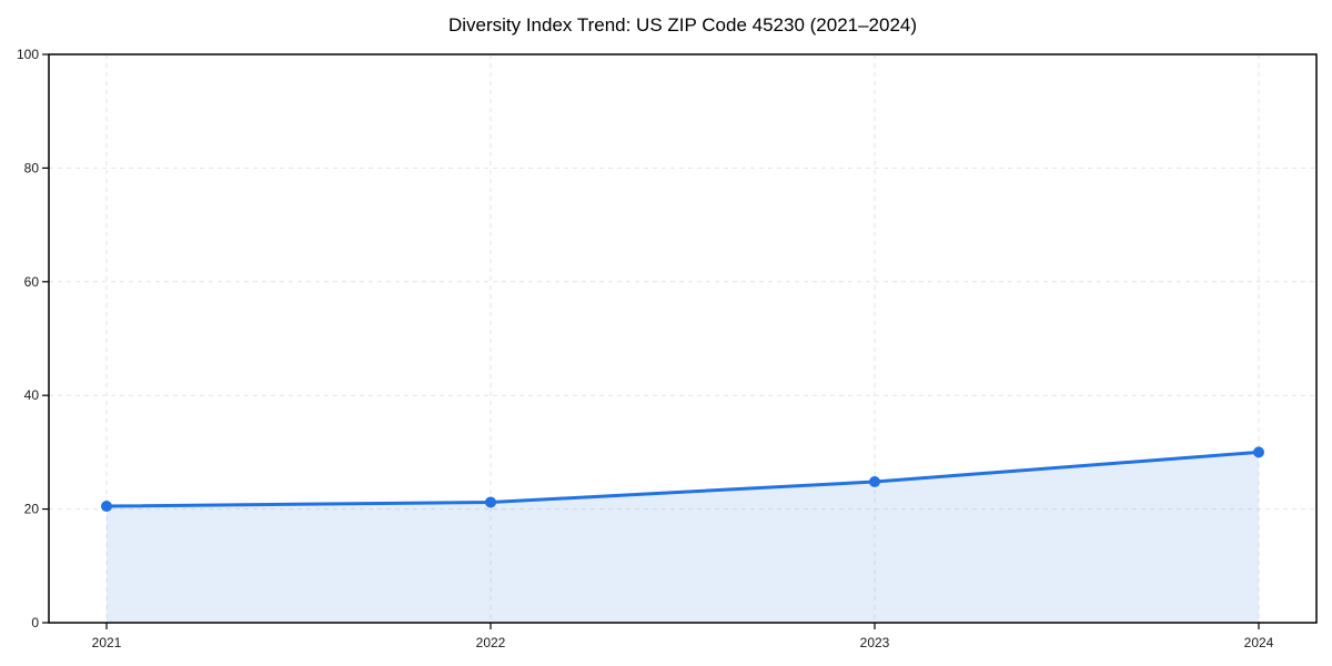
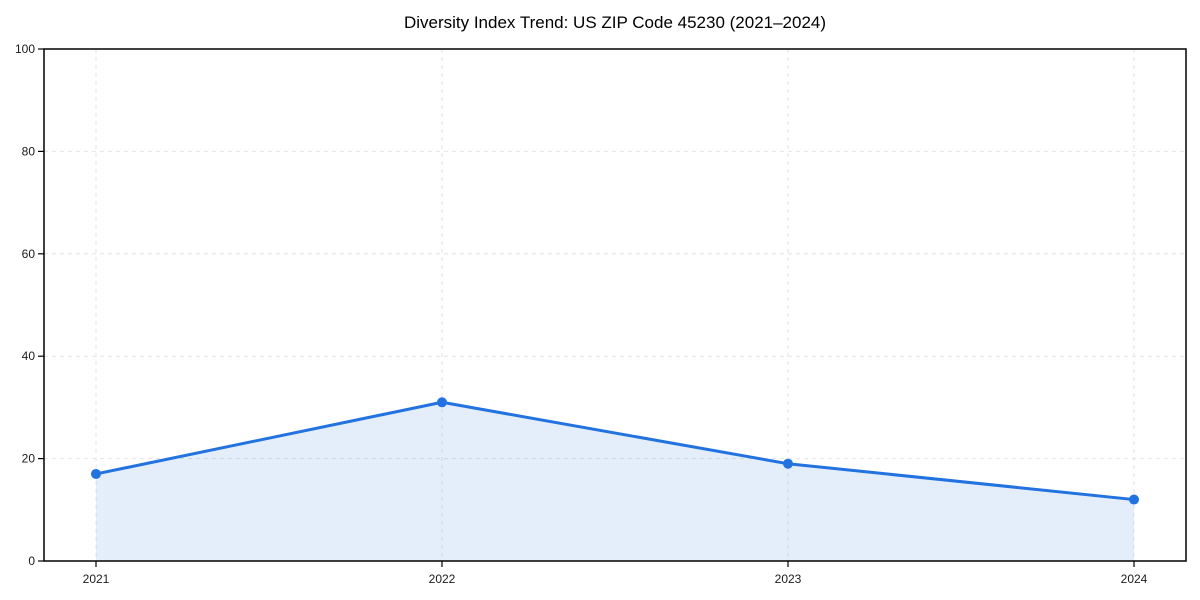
2021: 20 -> 17
2022: 21 -> 31
2023: 25 -> 19
2024: 30 -> 12
